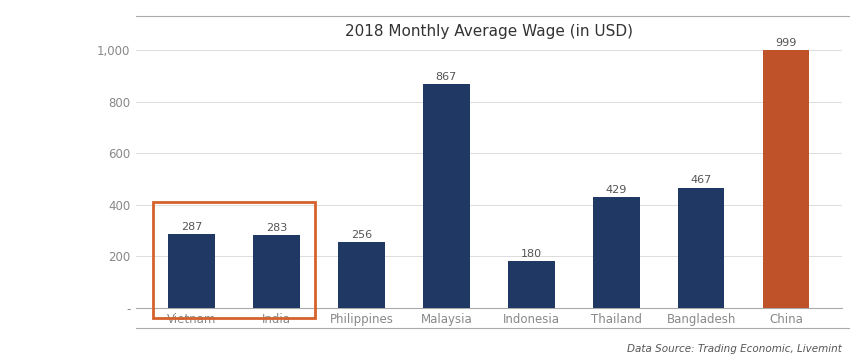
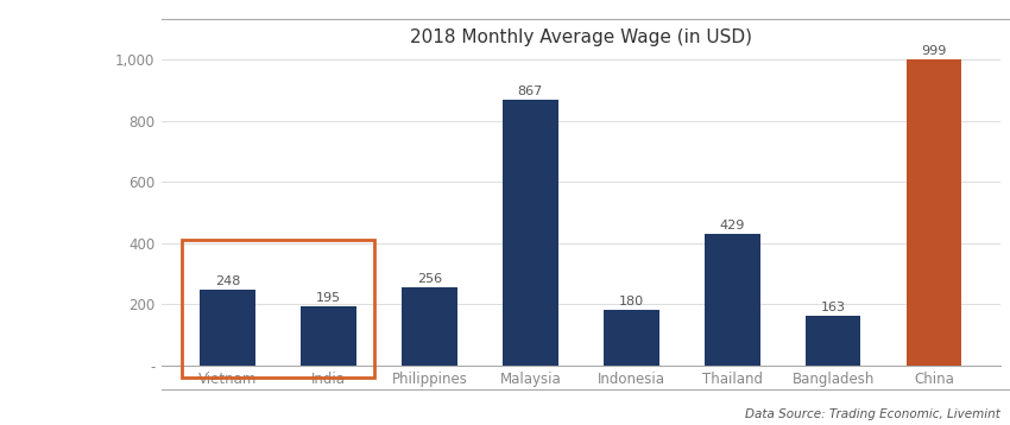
Vietnam: 287 -> 248
India: 283 -> 195
Bangladesh: 467 -> 163
